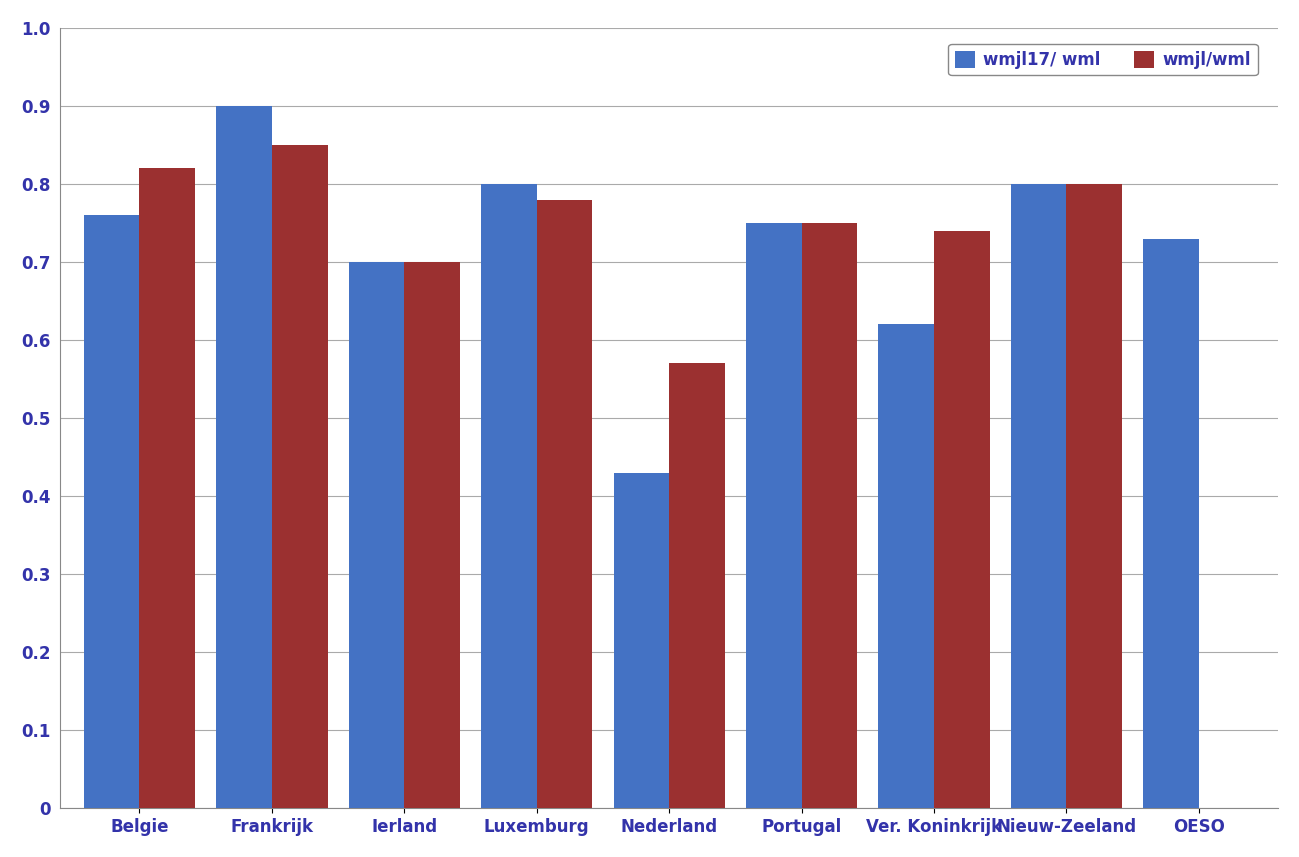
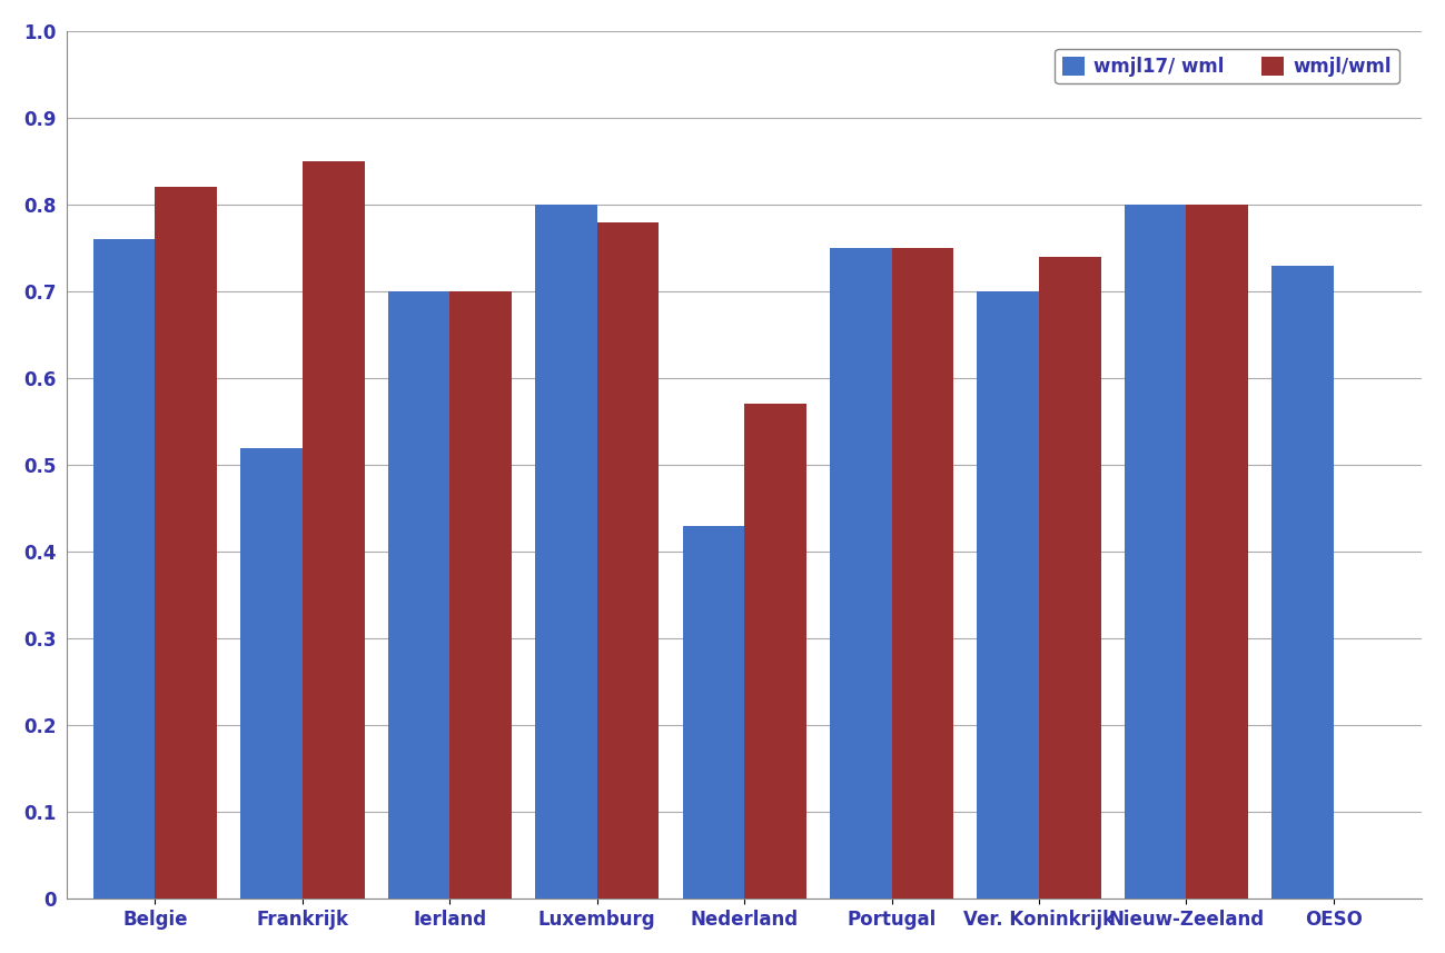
wmjl17/ wml/Frankrijk: 0.90 -> 0.52
wmjl17/ wml/Ver. Koninkrijk: 0.62 -> 0.70
